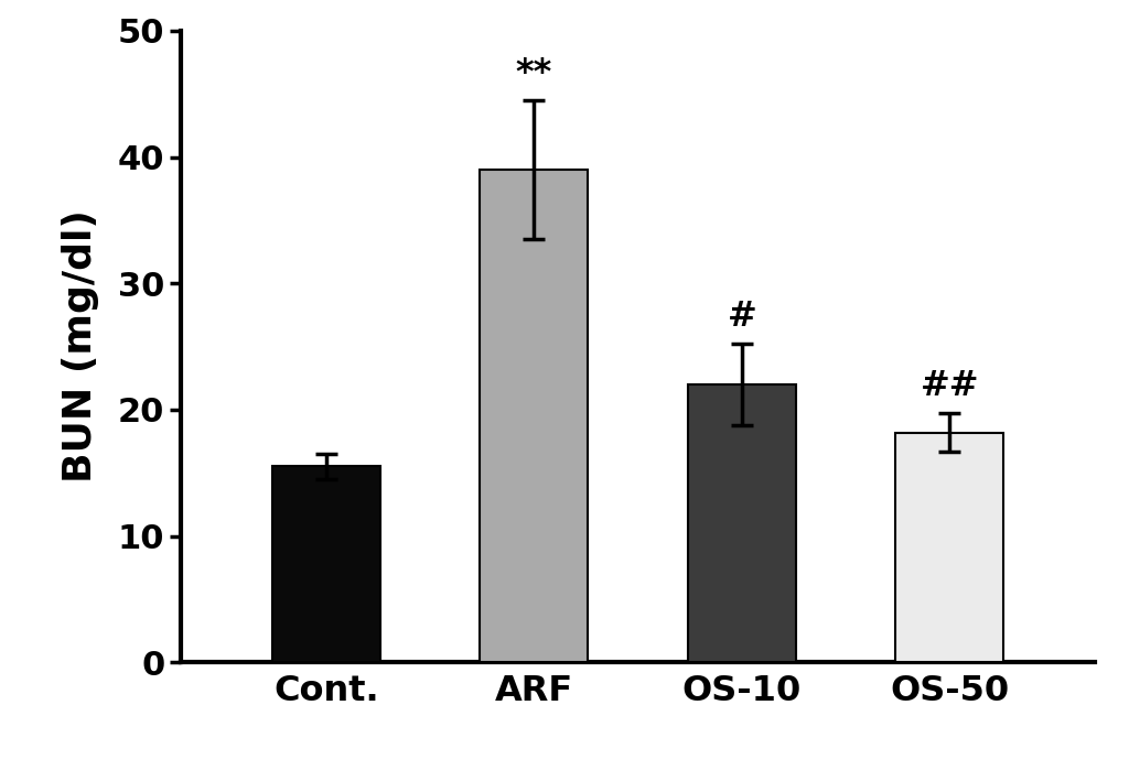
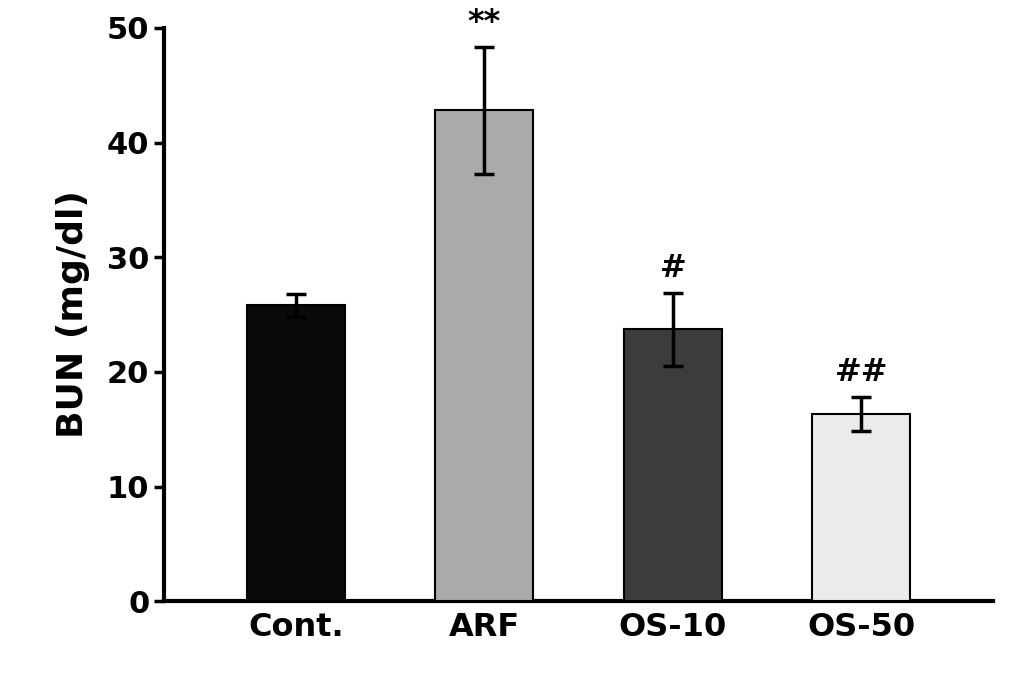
Cont.: 15.5 -> 25.8
ARF: 39.0 -> 42.8
OS-10: 22.0 -> 23.7
OS-50: 18.2 -> 16.3
